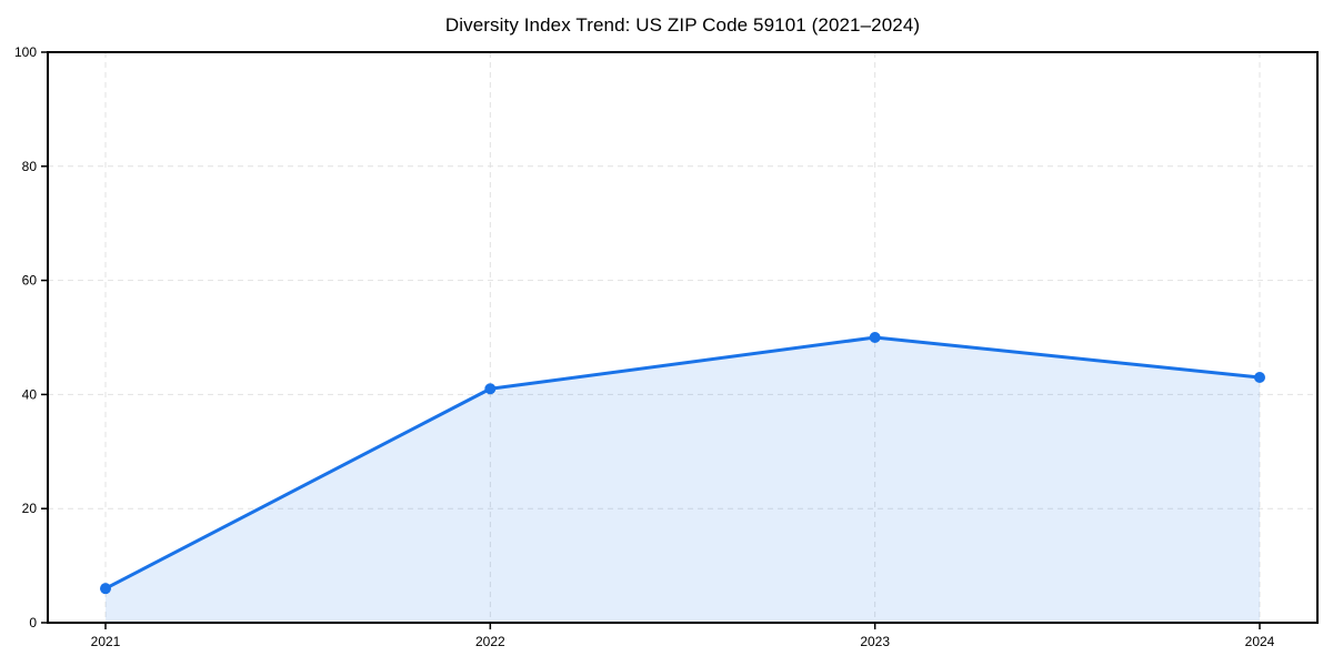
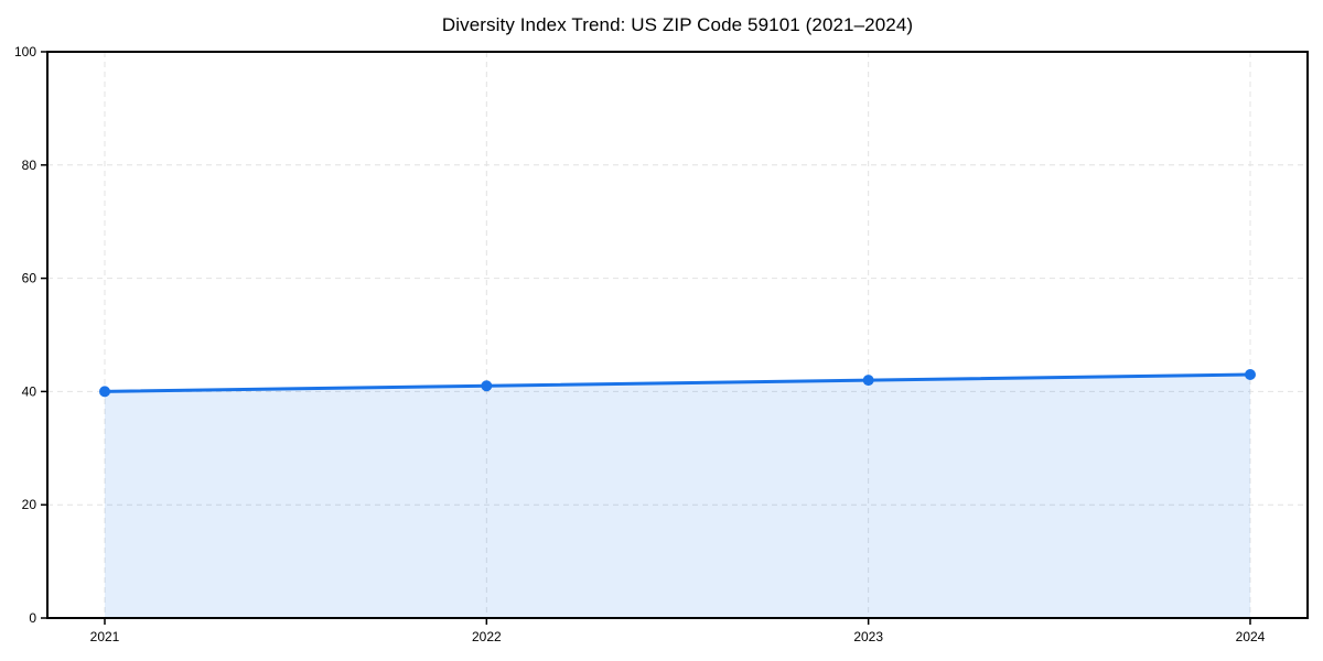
2021: 6 -> 40
2023: 50 -> 42
